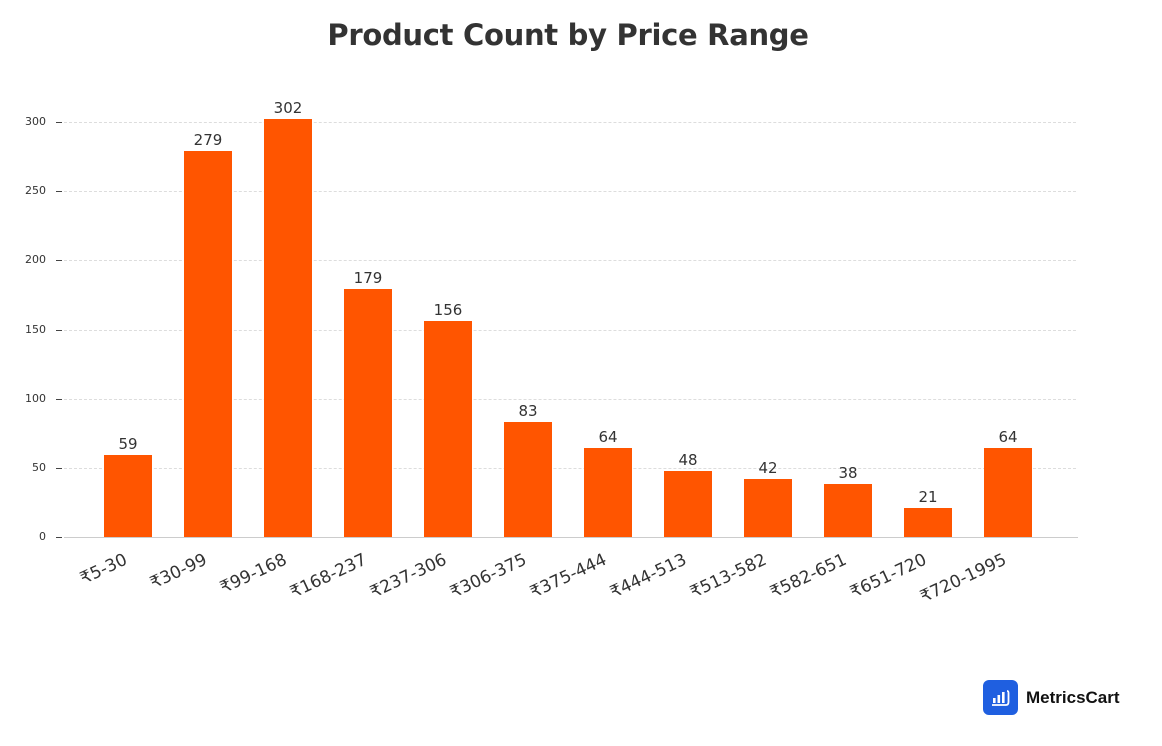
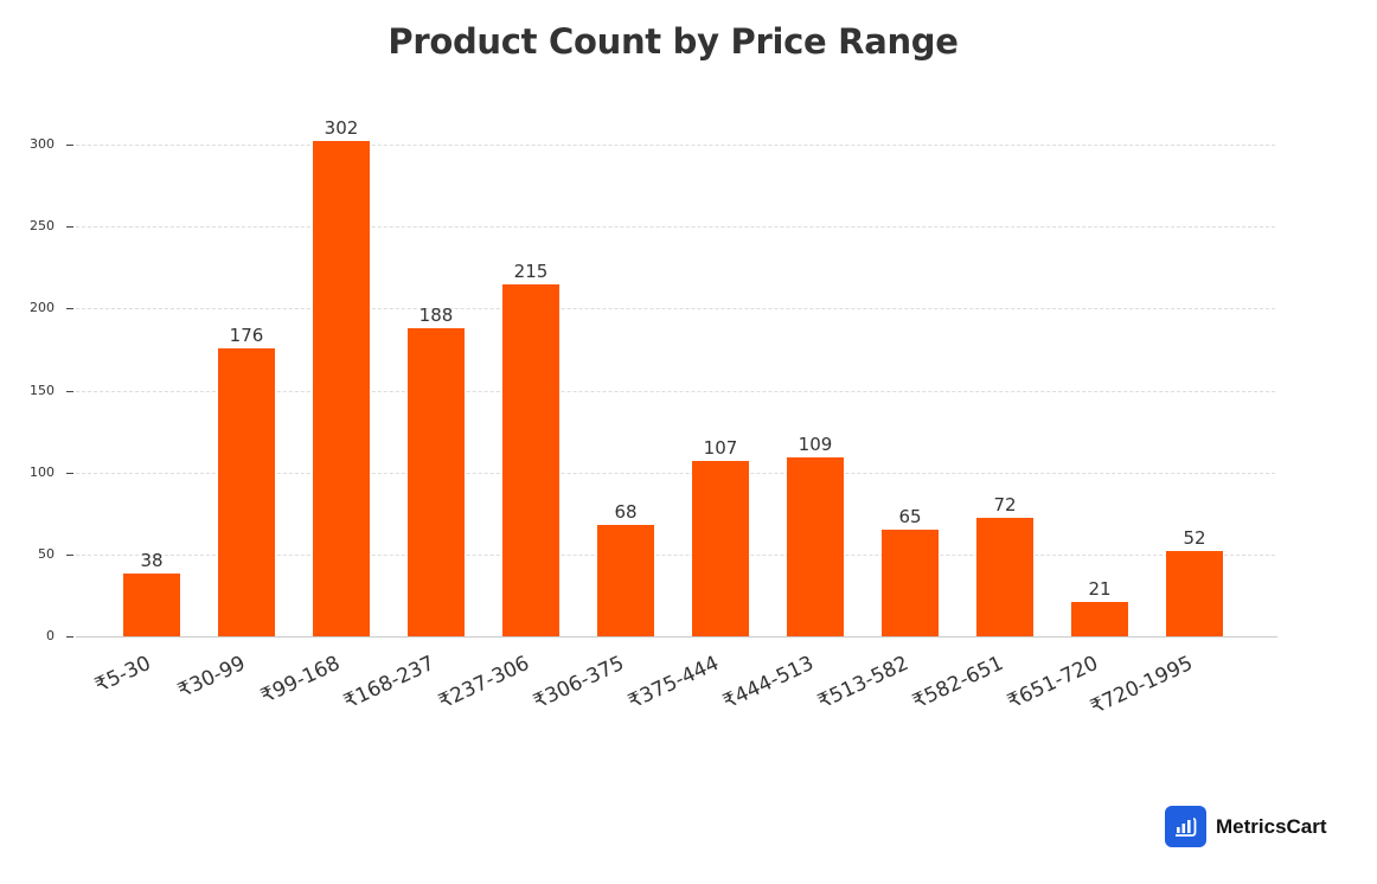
₹5-30: 59 -> 38
₹30-99: 279 -> 176
₹168-237: 179 -> 188
₹237-306: 156 -> 215
₹306-375: 83 -> 68
₹375-444: 64 -> 107
₹444-513: 48 -> 109
₹513-582: 42 -> 65
₹582-651: 38 -> 72
₹720-1995: 64 -> 52
